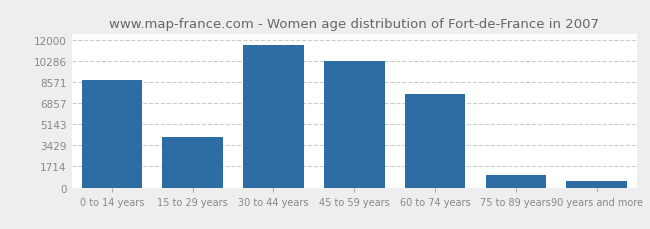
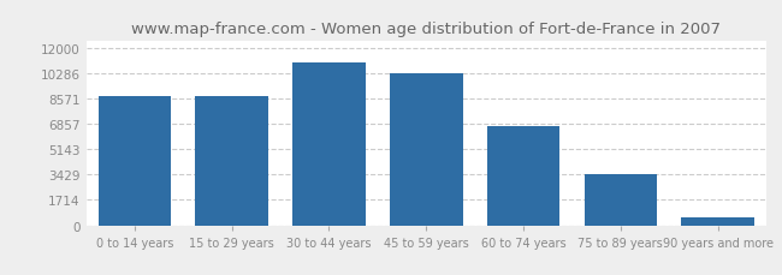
15 to 29 years: 4100 -> 8700
30 to 44 years: 11600 -> 11000
60 to 74 years: 7600 -> 6700
75 to 89 years: 1000 -> 3400
